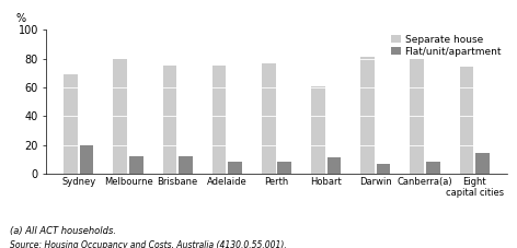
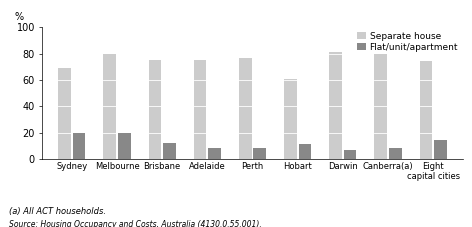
Flat/unit/apartment/Melbourne: 12 -> 20
